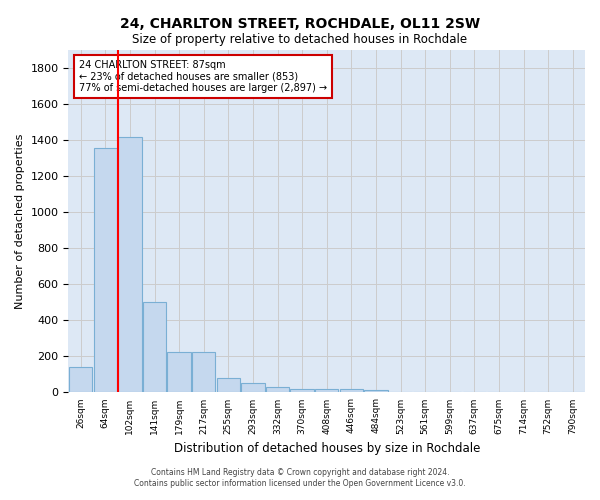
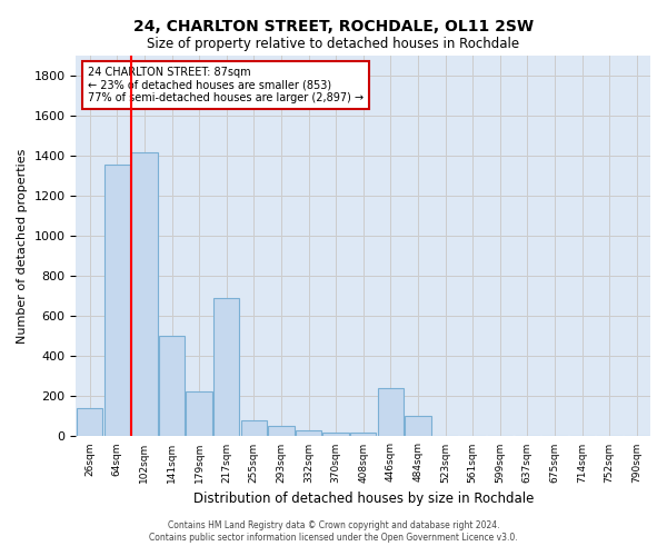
217sqm: 220 -> 690
446sqm: 20 -> 240
484sqm: 20 -> 100
